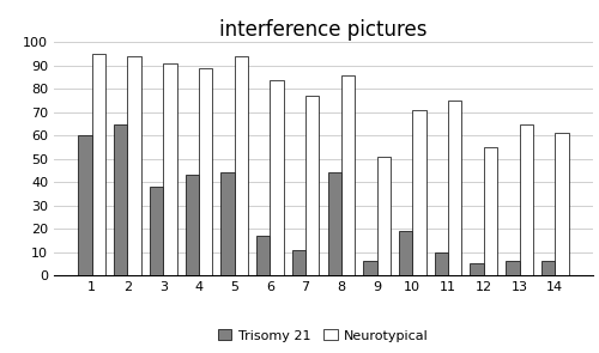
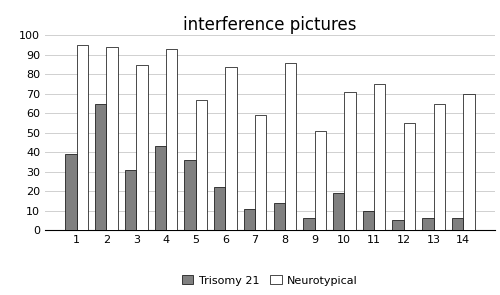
Trisomy 21/1: 60 -> 39
Trisomy 21/3: 38 -> 31
Neurotypical/3: 91 -> 85
Neurotypical/4: 89 -> 93
Trisomy 21/5: 44 -> 36
Neurotypical/5: 94 -> 67
Trisomy 21/6: 17 -> 22
Neurotypical/7: 77 -> 59
Trisomy 21/8: 44 -> 14
Neurotypical/14: 61 -> 70
